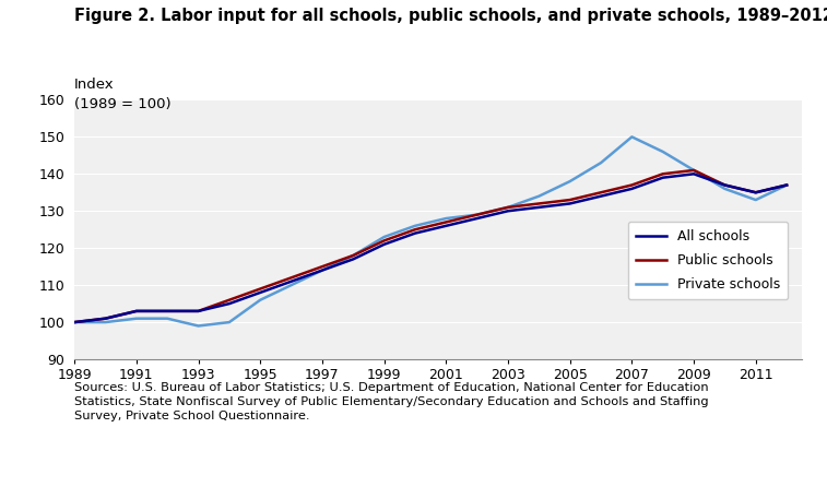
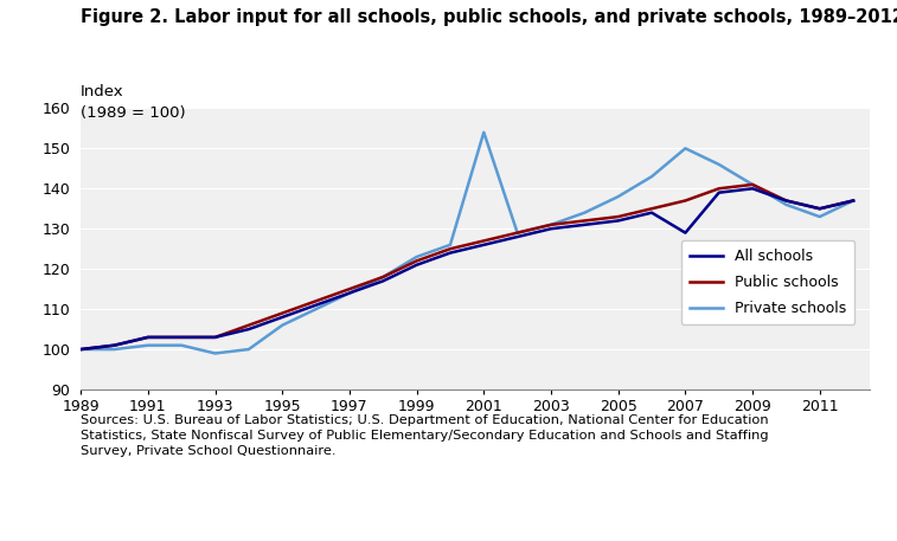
Private schools/2001: 128 -> 154
All schools/2007: 136 -> 129
